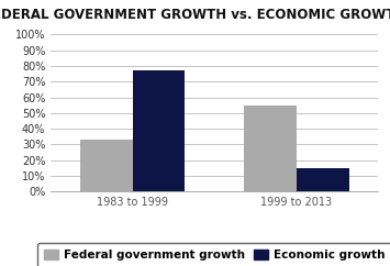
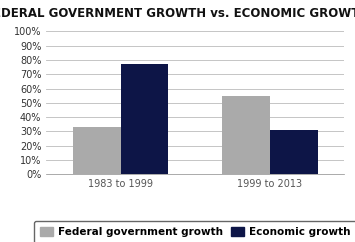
Economic growth/1999 to 2013: 15% -> 31%
